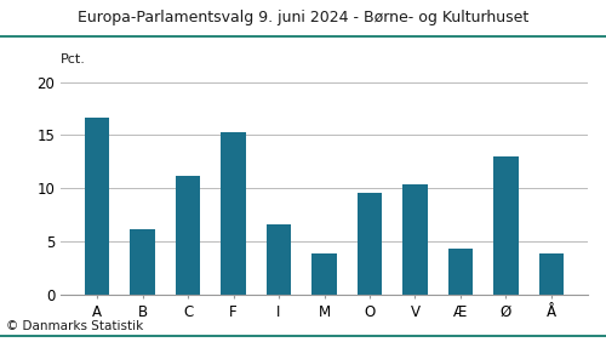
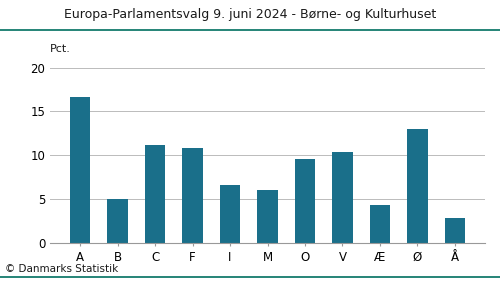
B: 6.1 -> 5.0
F: 15.3 -> 10.8
M: 3.8 -> 6.0
Å: 3.8 -> 2.8
